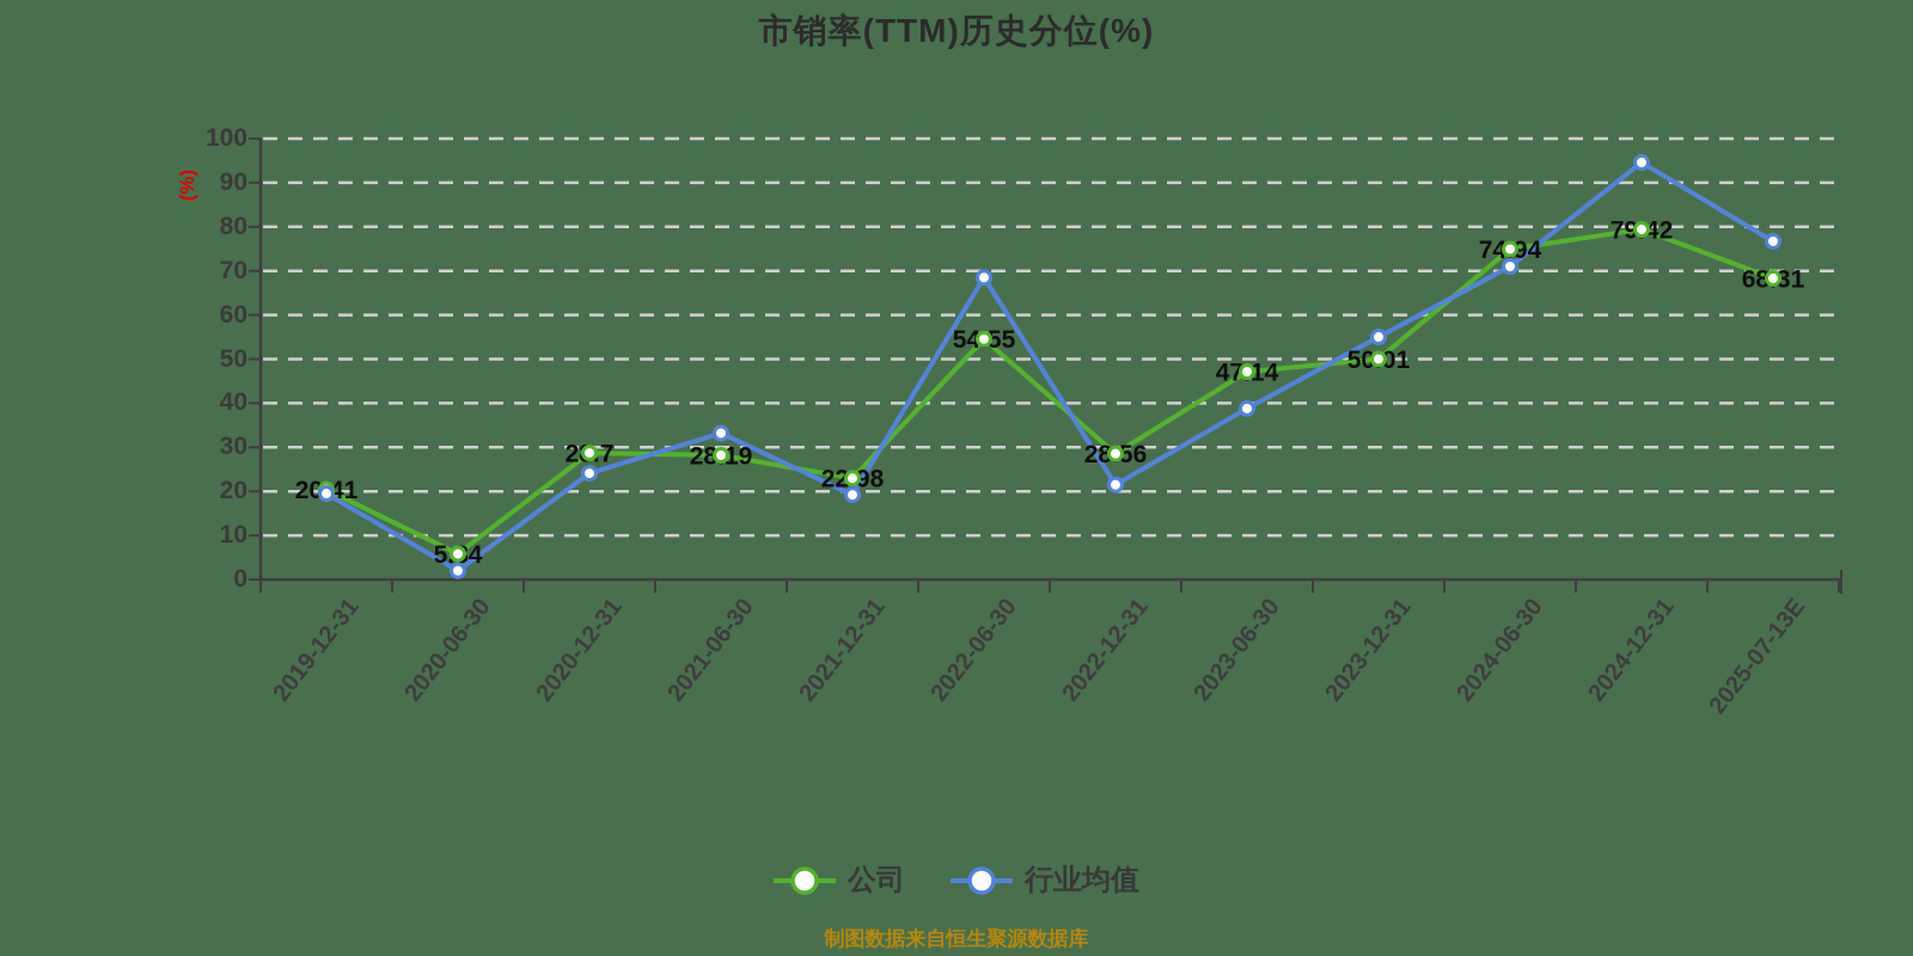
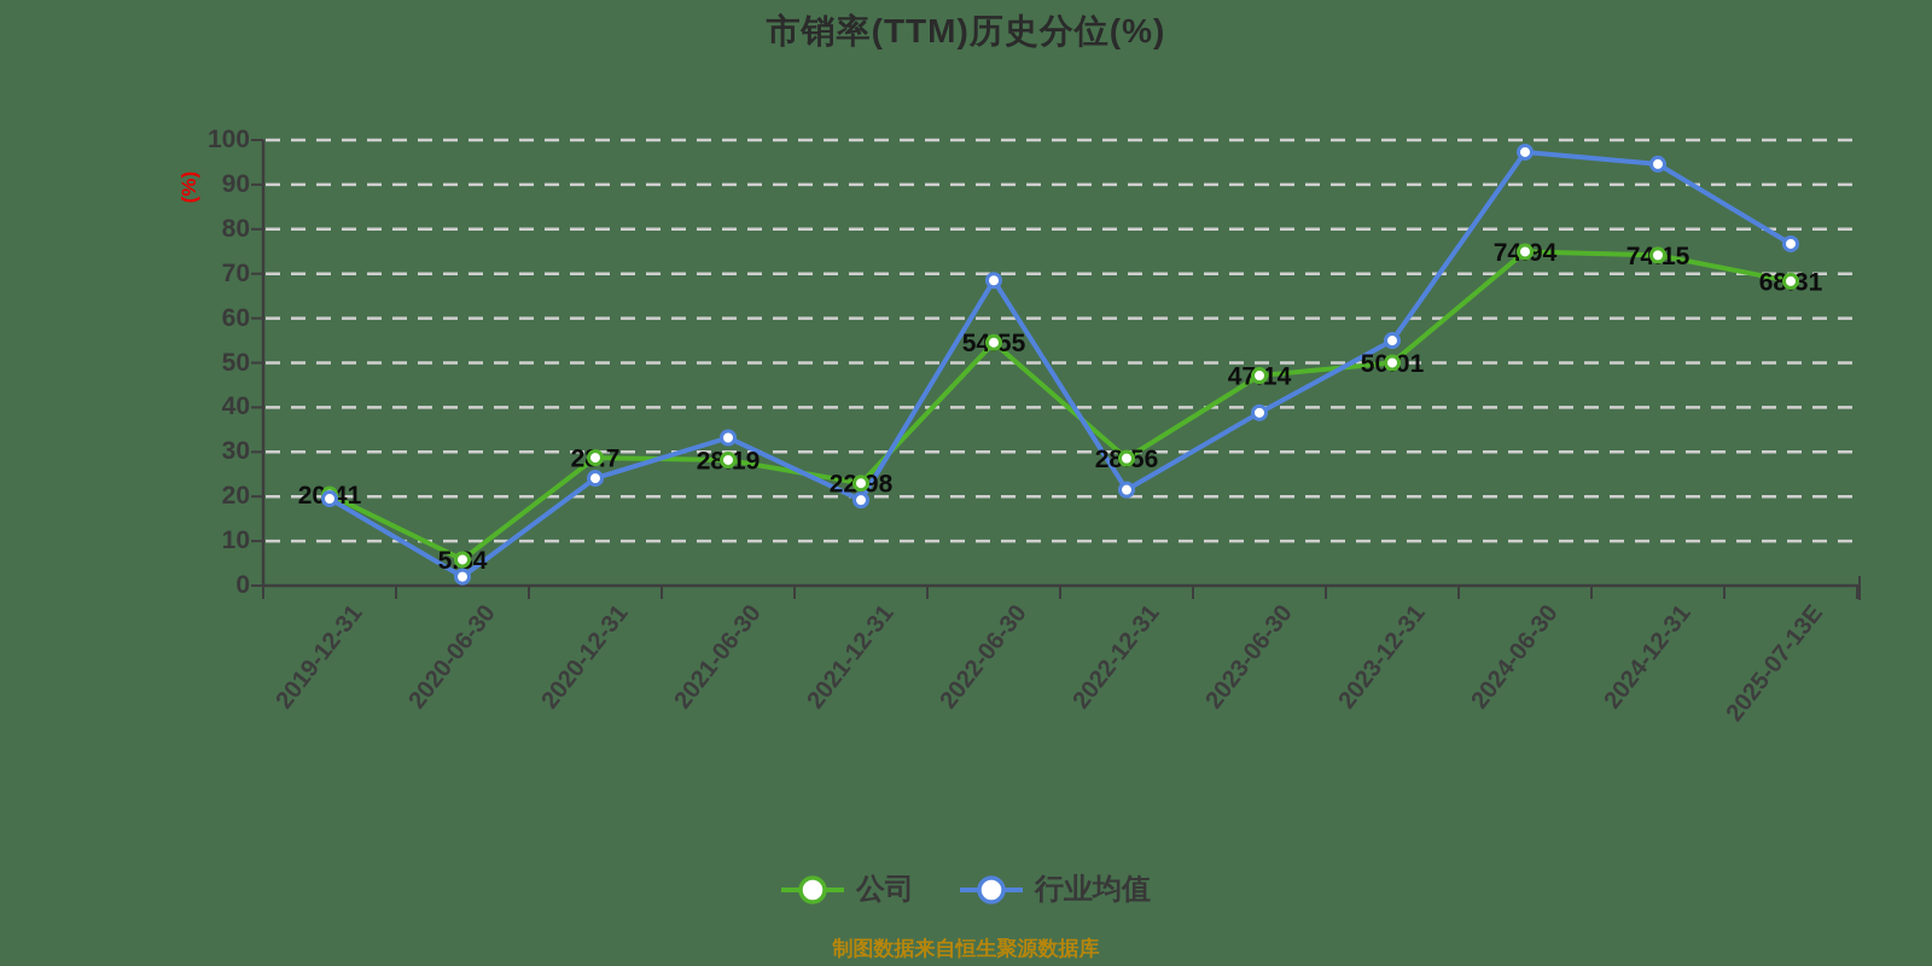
行业均值/2024-06-30: 71 -> 97
公司/2024-12-31: 79.42 -> 74.15
